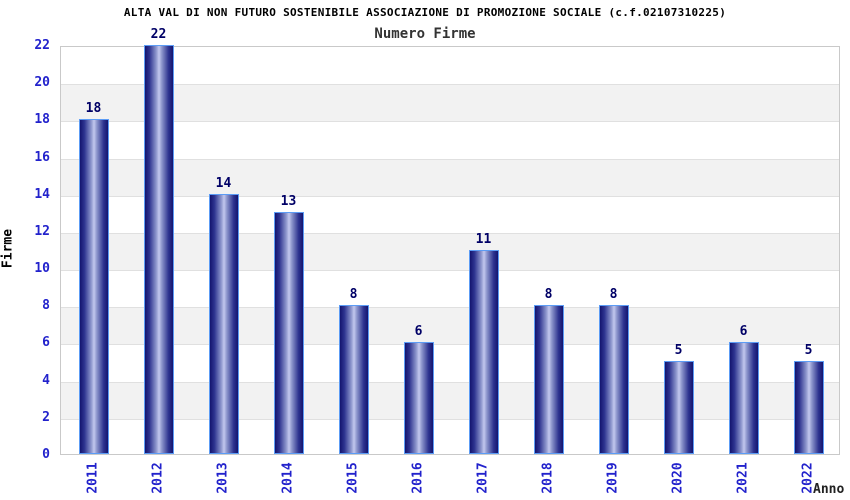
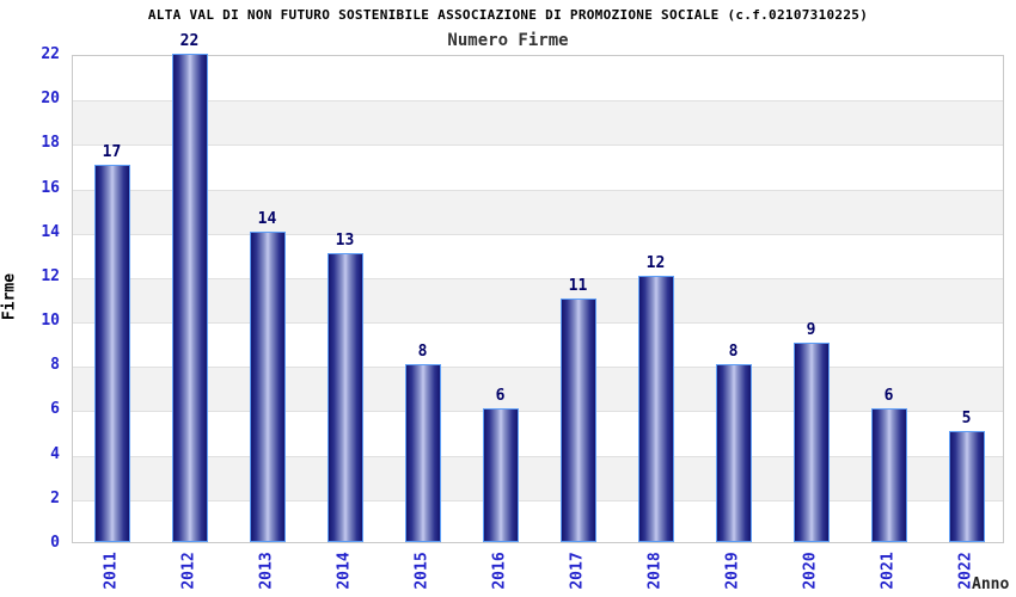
2011: 18 -> 17
2018: 8 -> 12
2020: 5 -> 9
